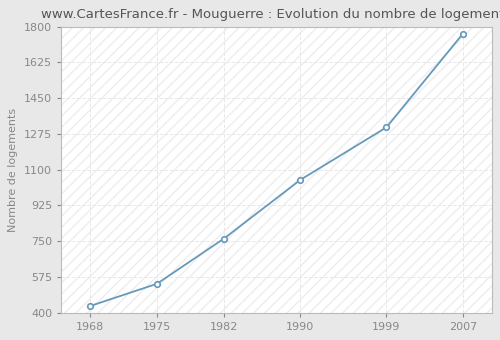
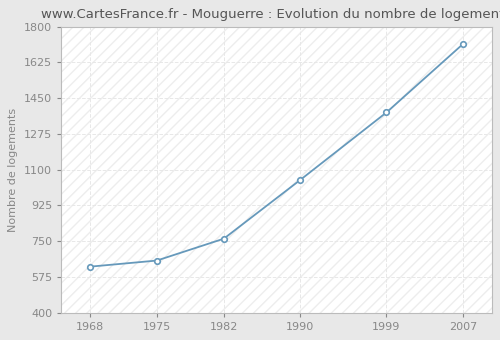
1968: 432 -> 625
1975: 541 -> 655
1999: 1307 -> 1380
2007: 1766 -> 1715
